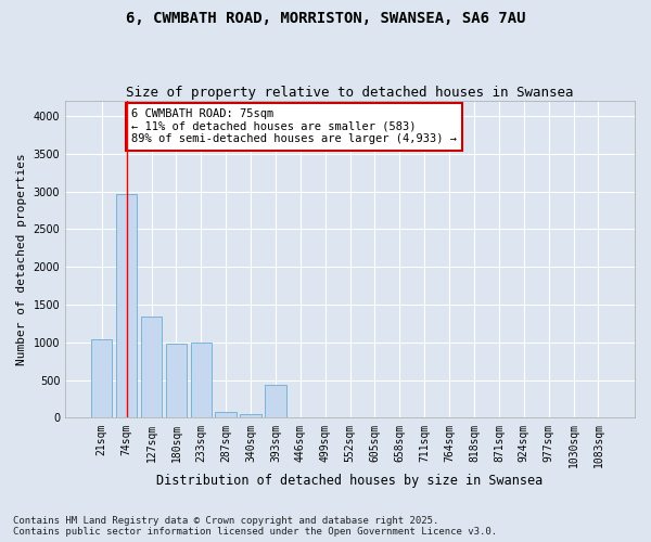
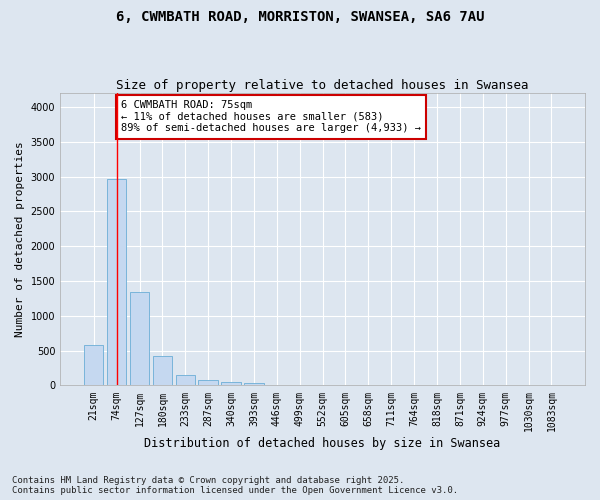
21sqm: 1040 -> 580
180sqm: 980 -> 430
233sqm: 1000 -> 160
393sqm: 440 -> 40
